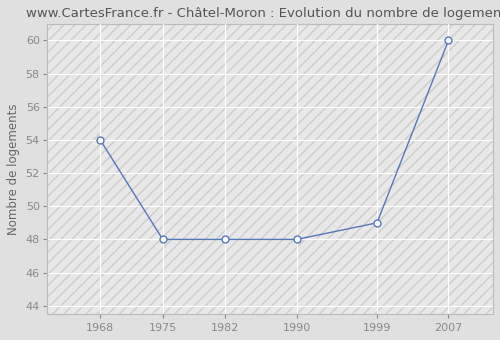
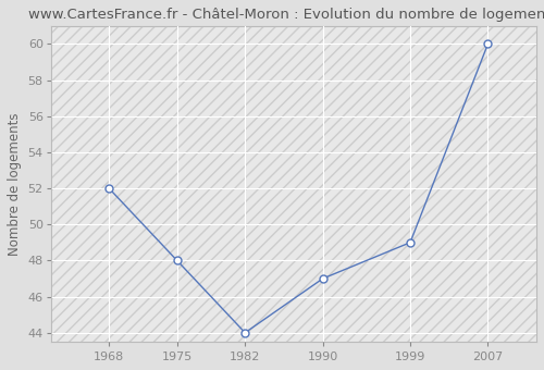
1968: 54 -> 52
1982: 48 -> 44
1990: 48 -> 47
